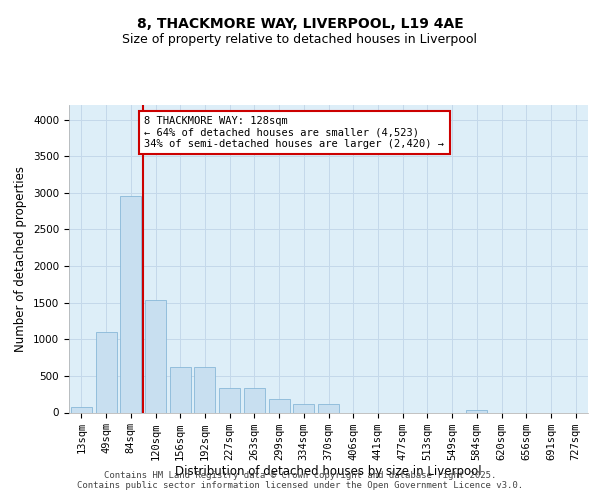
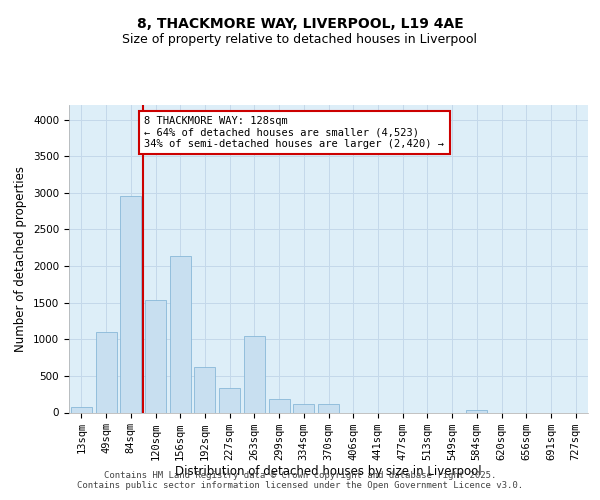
156sqm: 620 -> 2140
263sqm: 330 -> 1040
